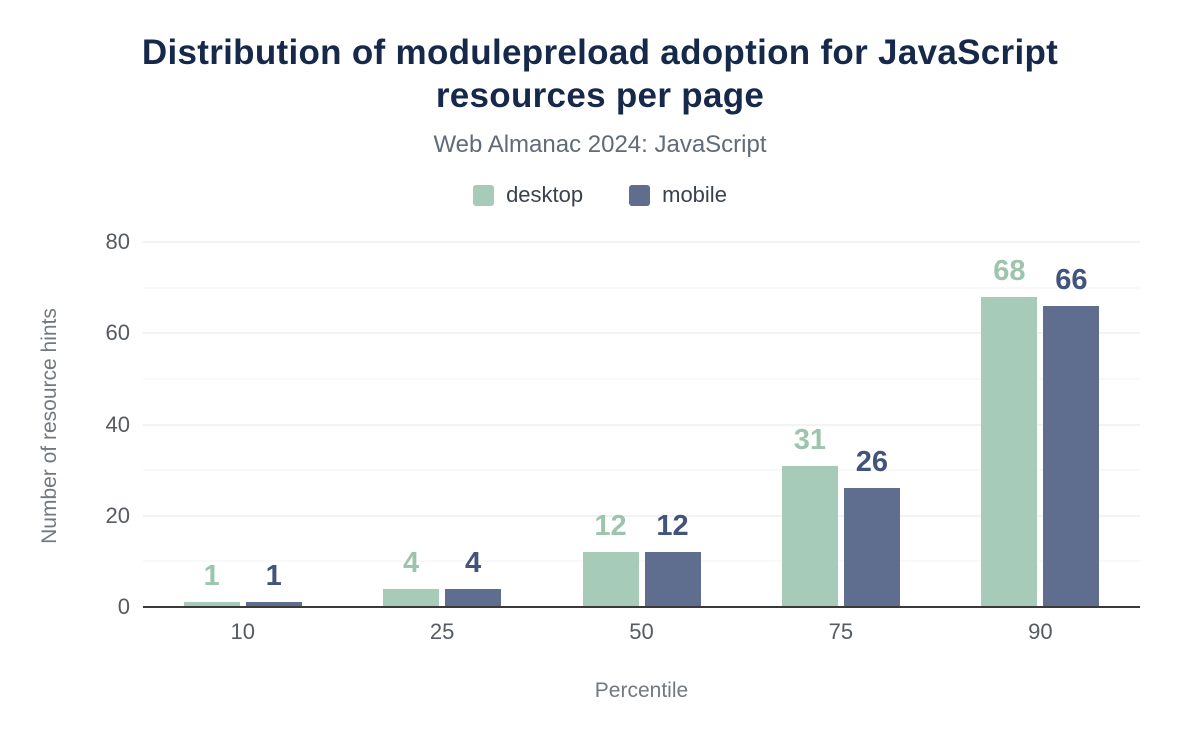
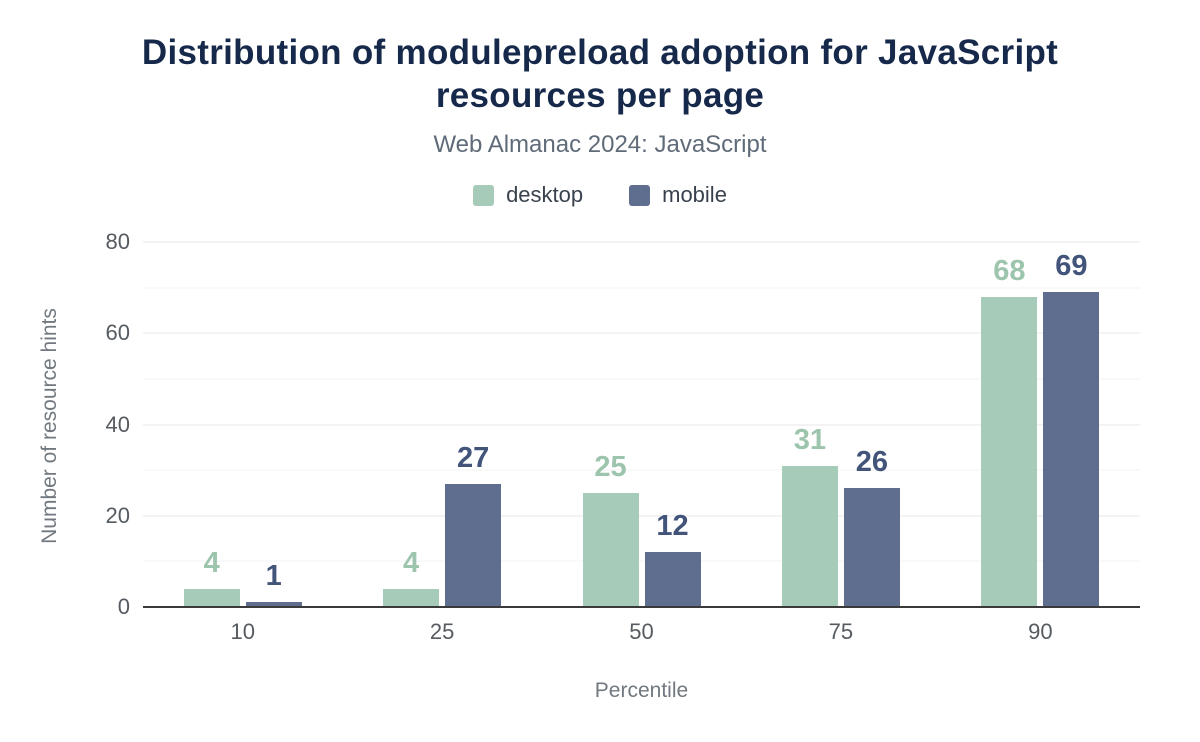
desktop/10: 1 -> 4
mobile/25: 4 -> 27
desktop/50: 12 -> 25
mobile/90: 66 -> 69
